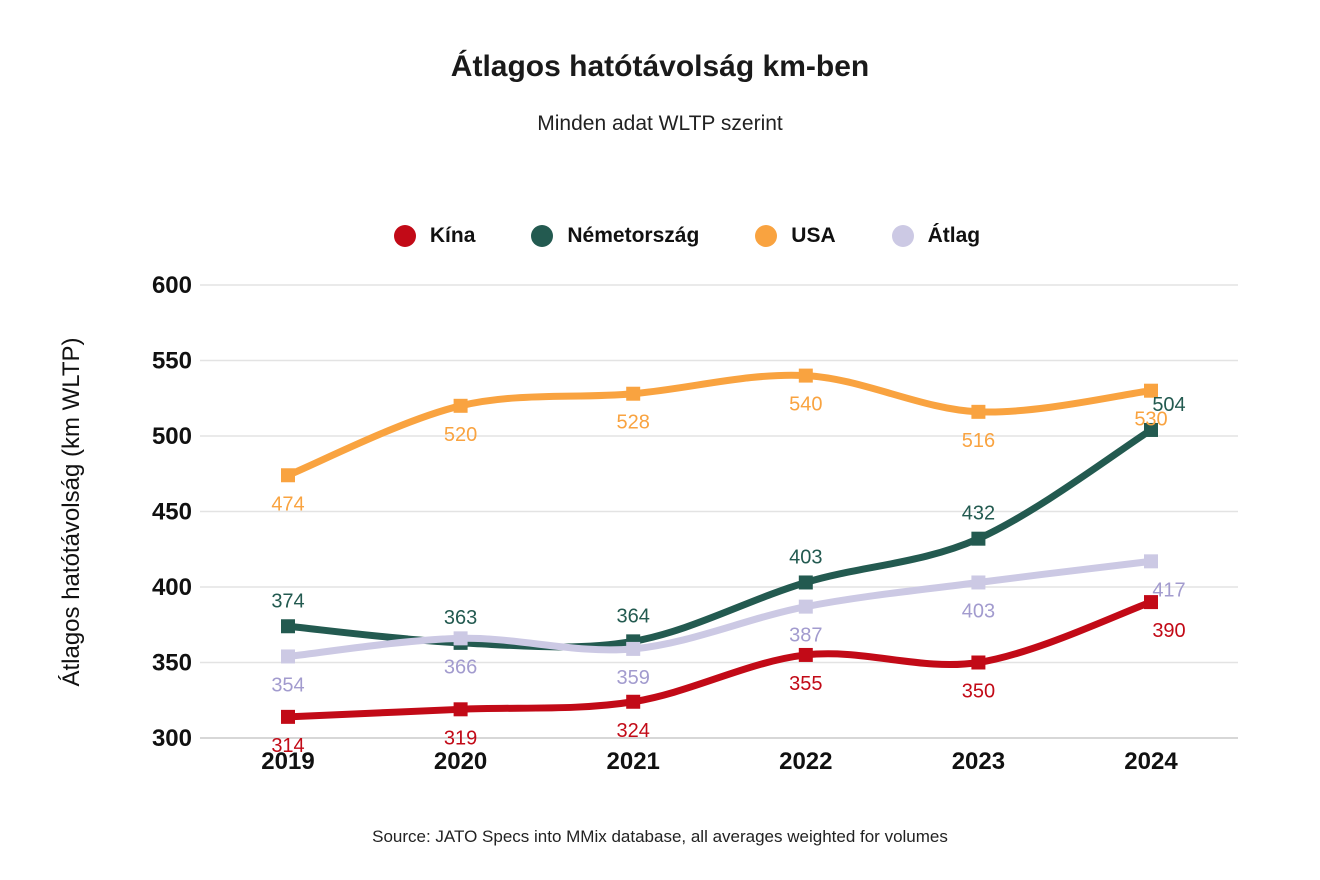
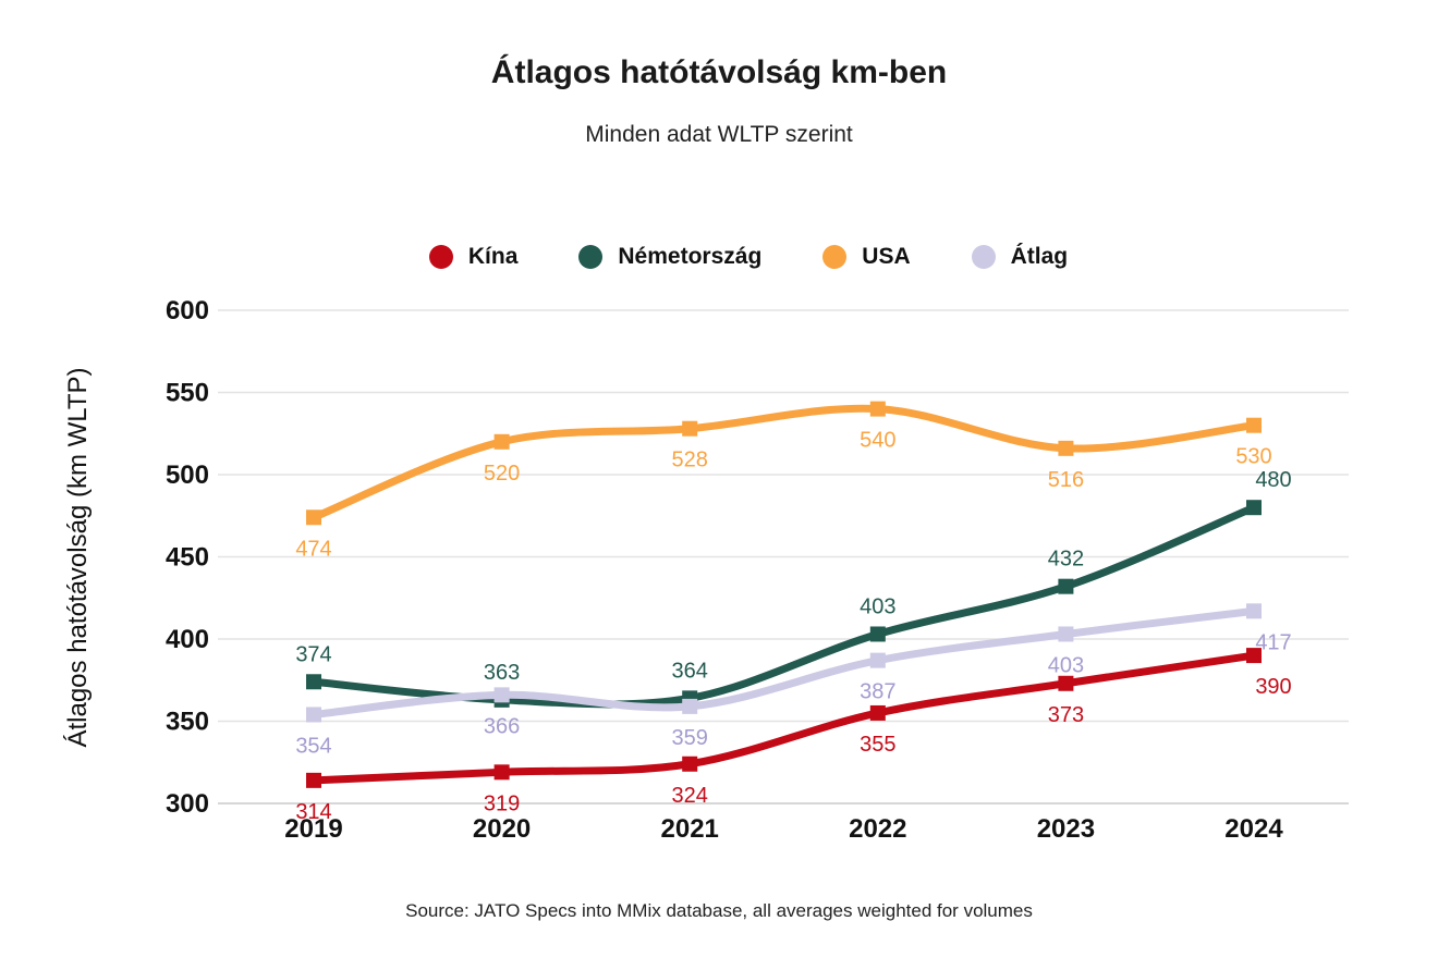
Kína/2023: 350 -> 373
Németország/2024: 504 -> 480
